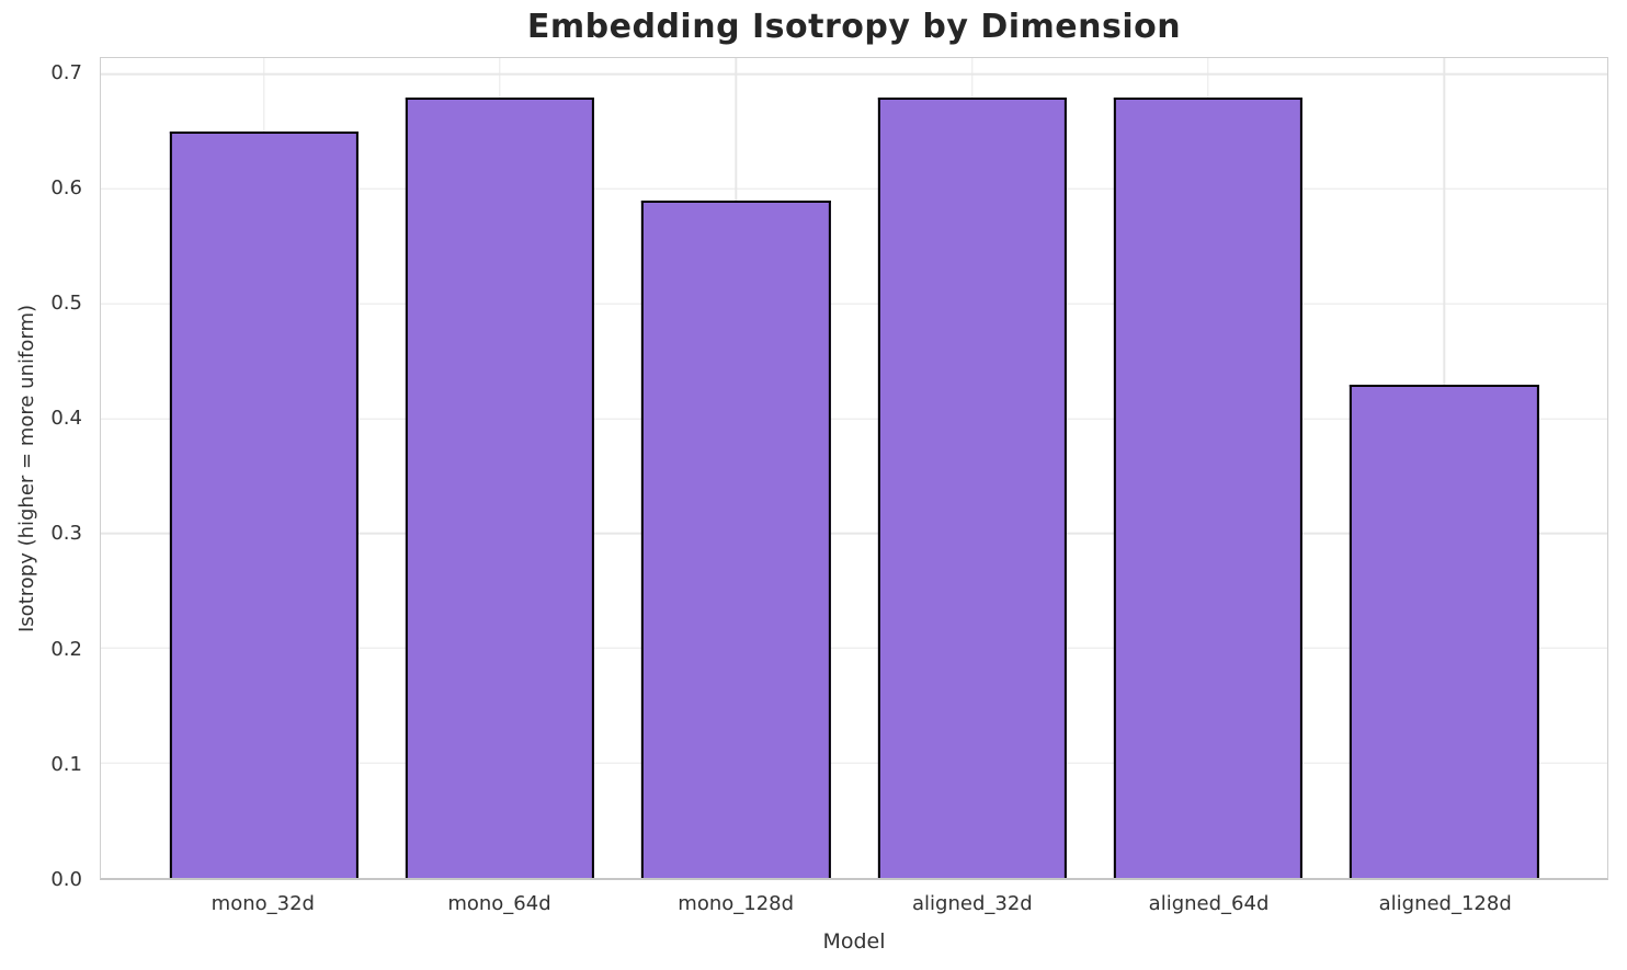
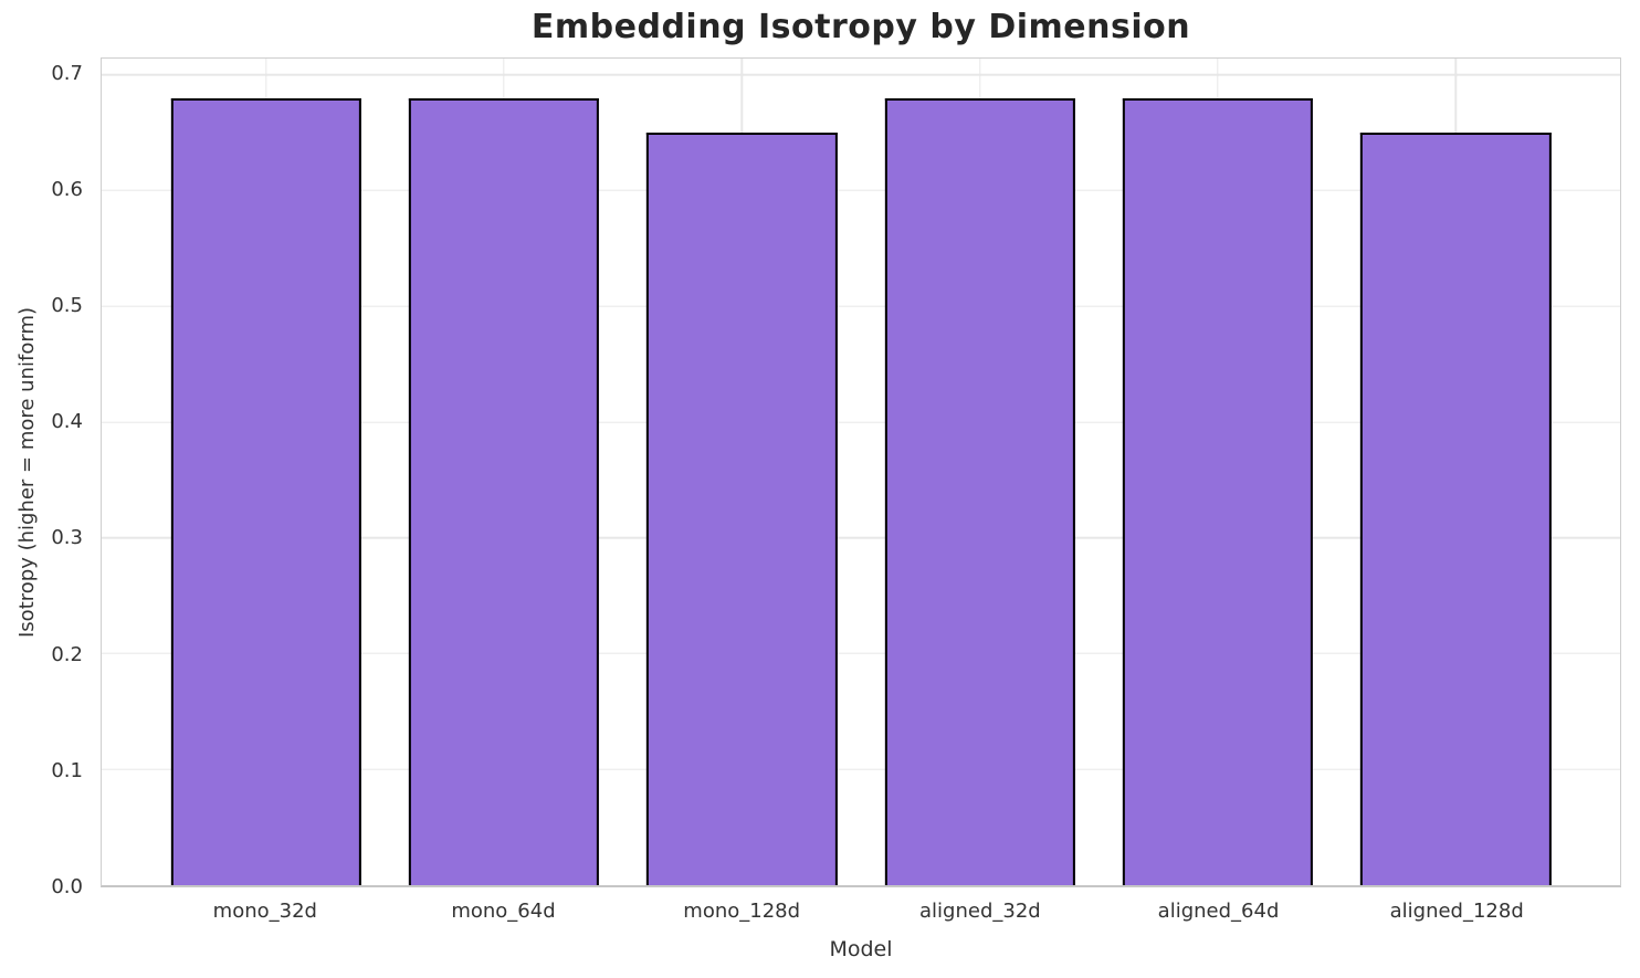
mono_32d: 0.65 -> 0.68
mono_128d: 0.59 -> 0.65
aligned_128d: 0.43 -> 0.65
